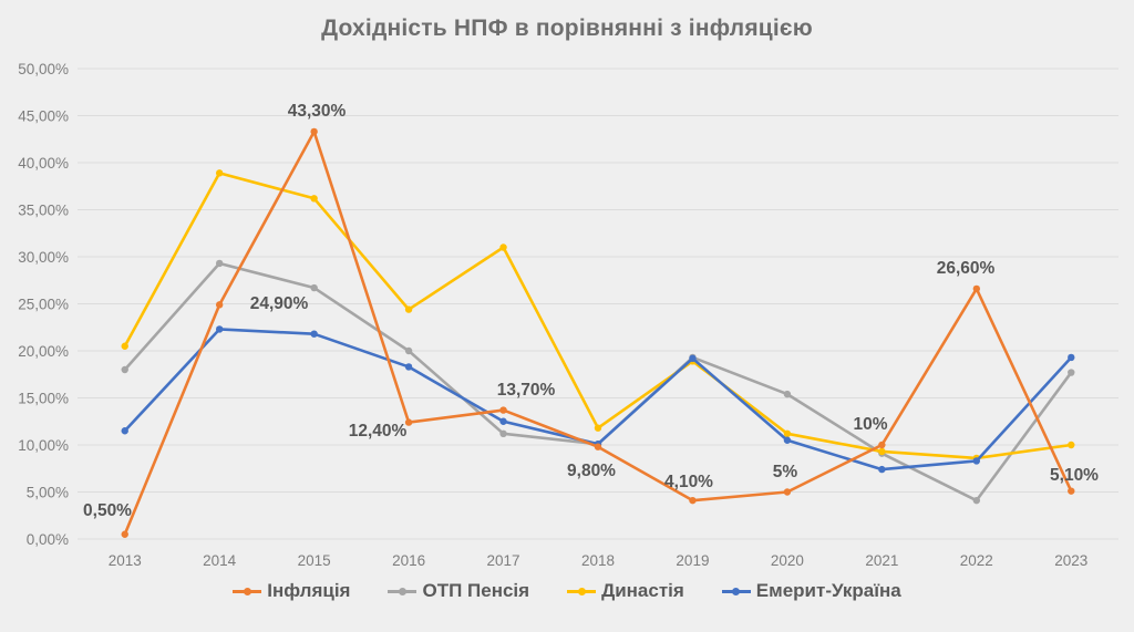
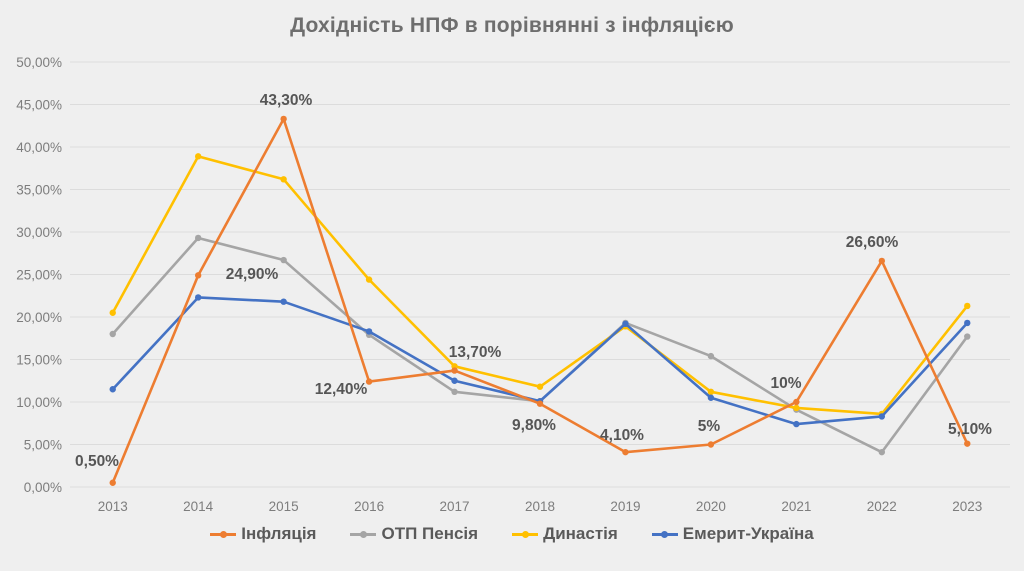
ОТП Пенсія/2016: 20% -> 18%
Династія/2017: 31% -> 14%
Династія/2023: 10% -> 21%
